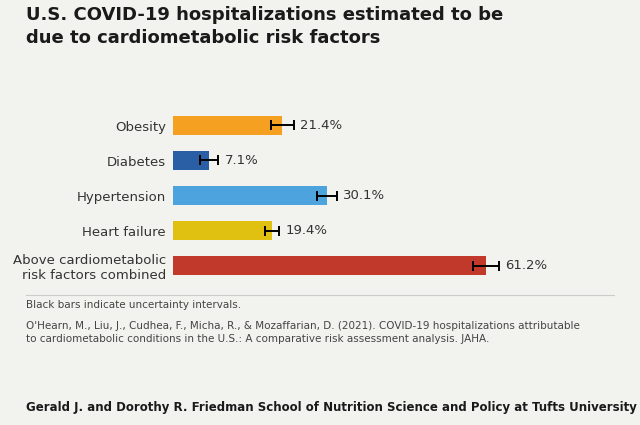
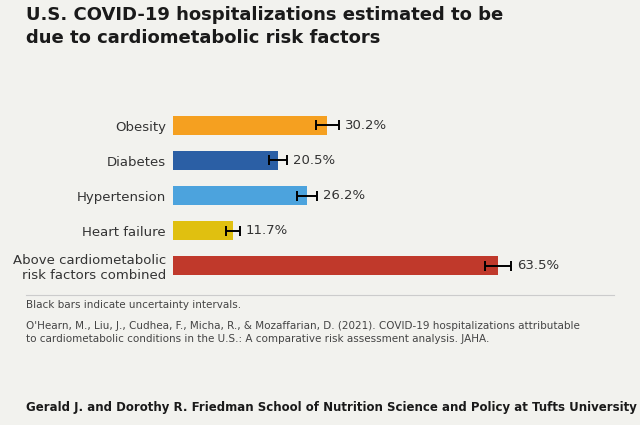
Obesity: 21.4% -> 30.2%
Diabetes: 7.1% -> 20.5%
Hypertension: 30.1% -> 26.2%
Heart failure: 19.4% -> 11.7%
Above cardiometabolic risk factors combined: 61.2% -> 63.5%
